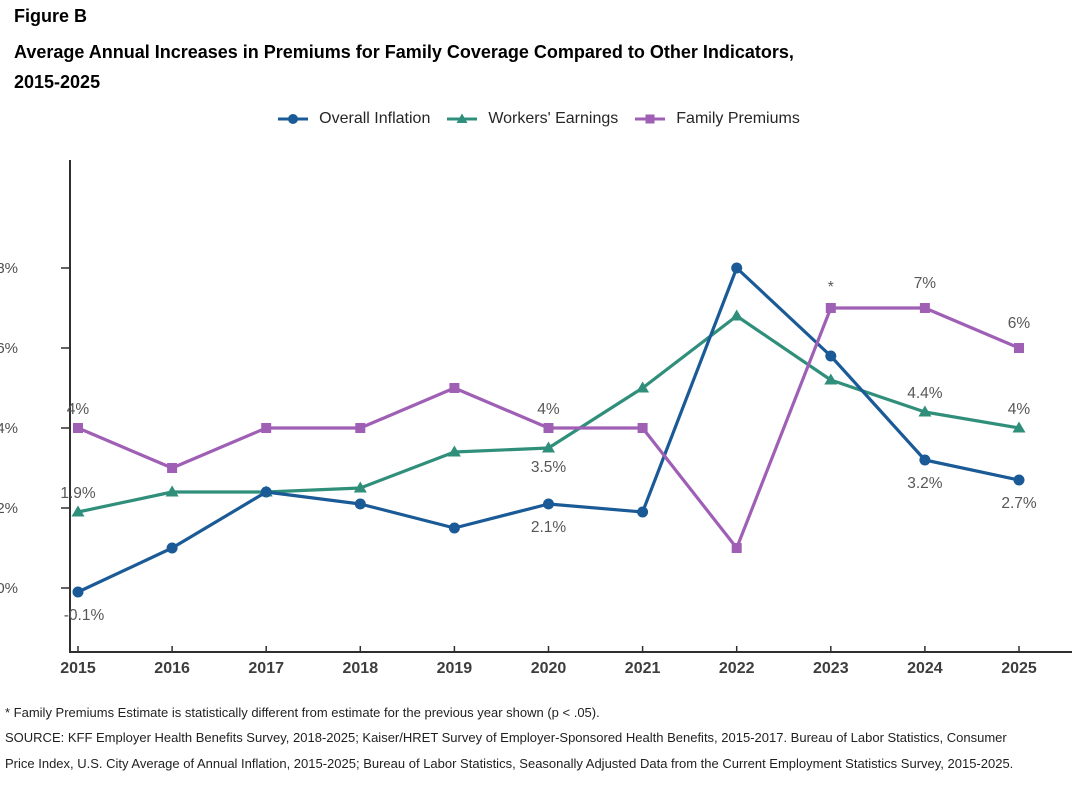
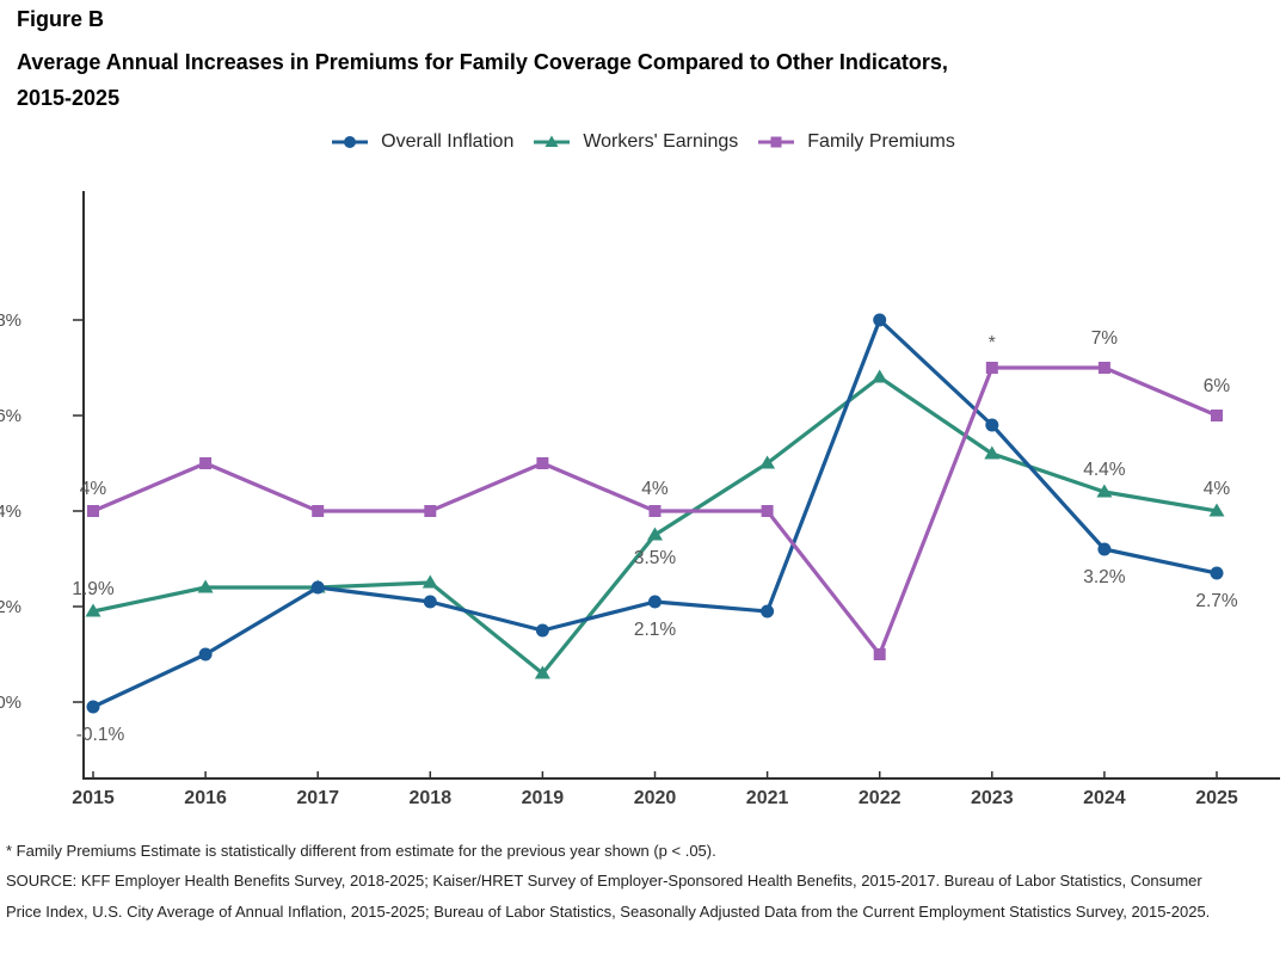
Family Premiums/2016: 3% -> 5%
Workers' Earnings/2019: 3.4% -> 0.6%
